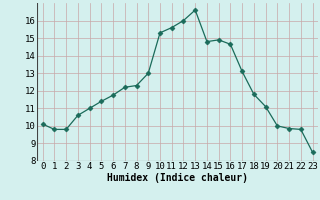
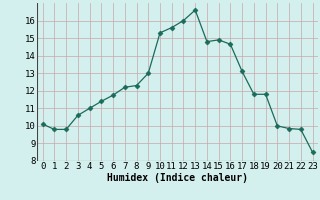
19: 11.1 -> 11.8
